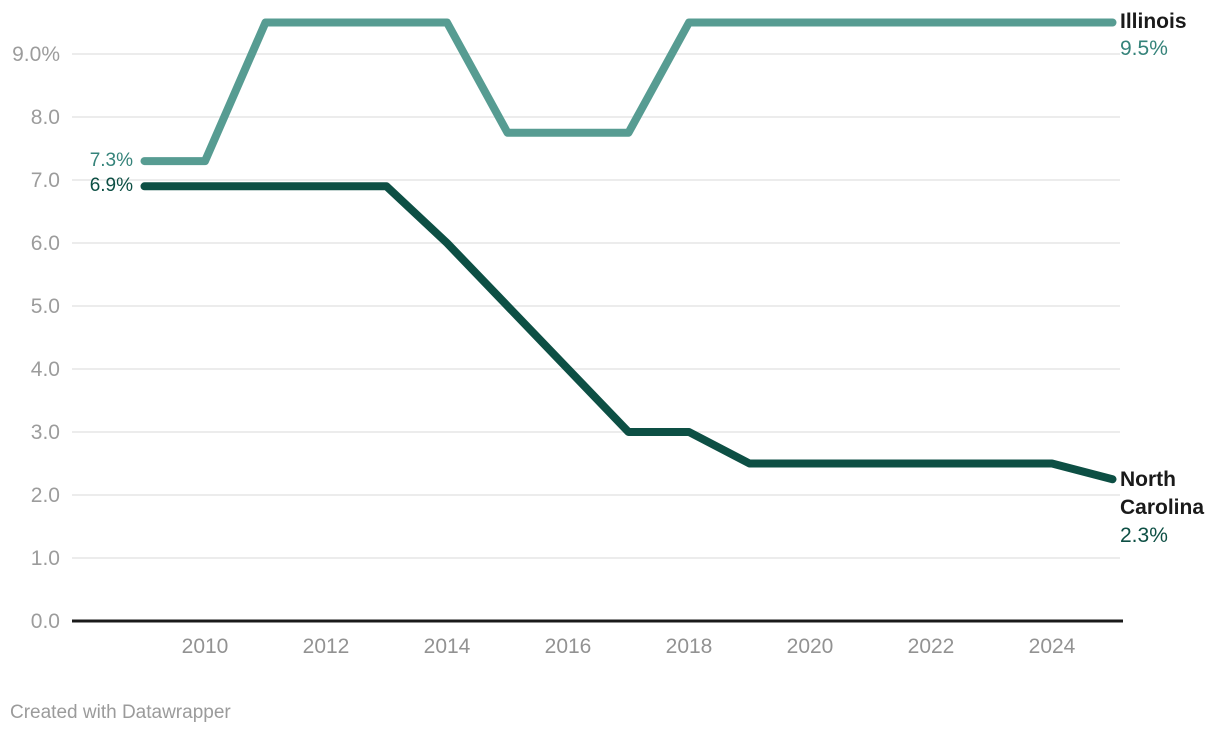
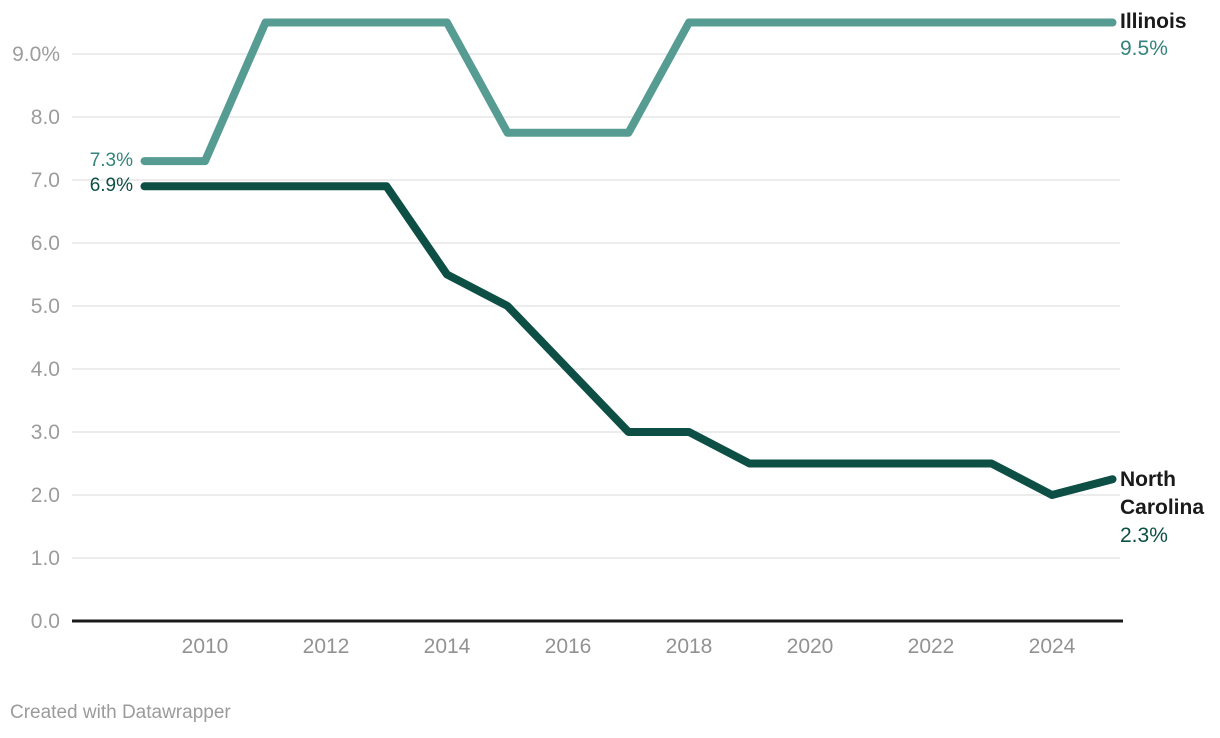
North Carolina/2014: 6.0% -> 5.5%
North Carolina/2024: 2.5% -> 2.0%
